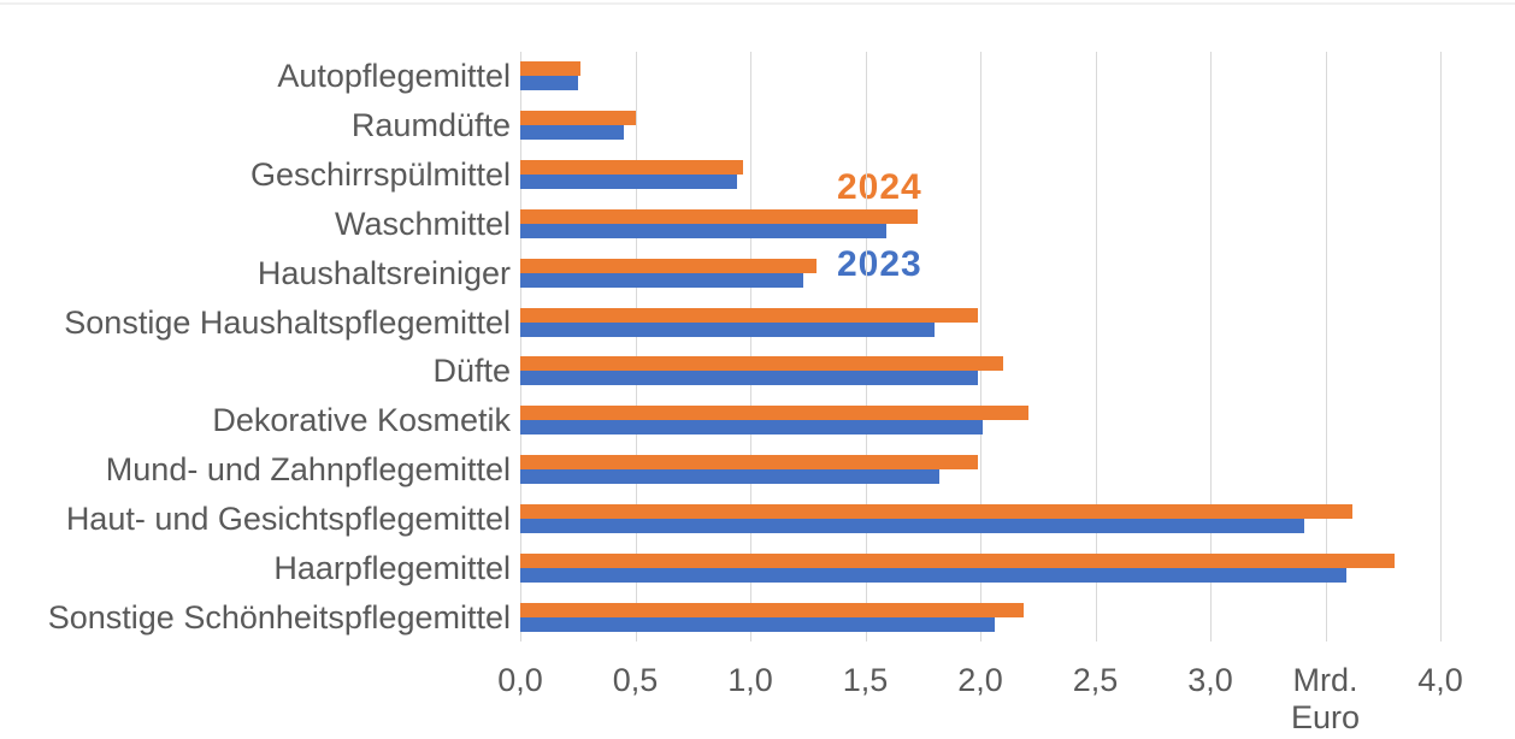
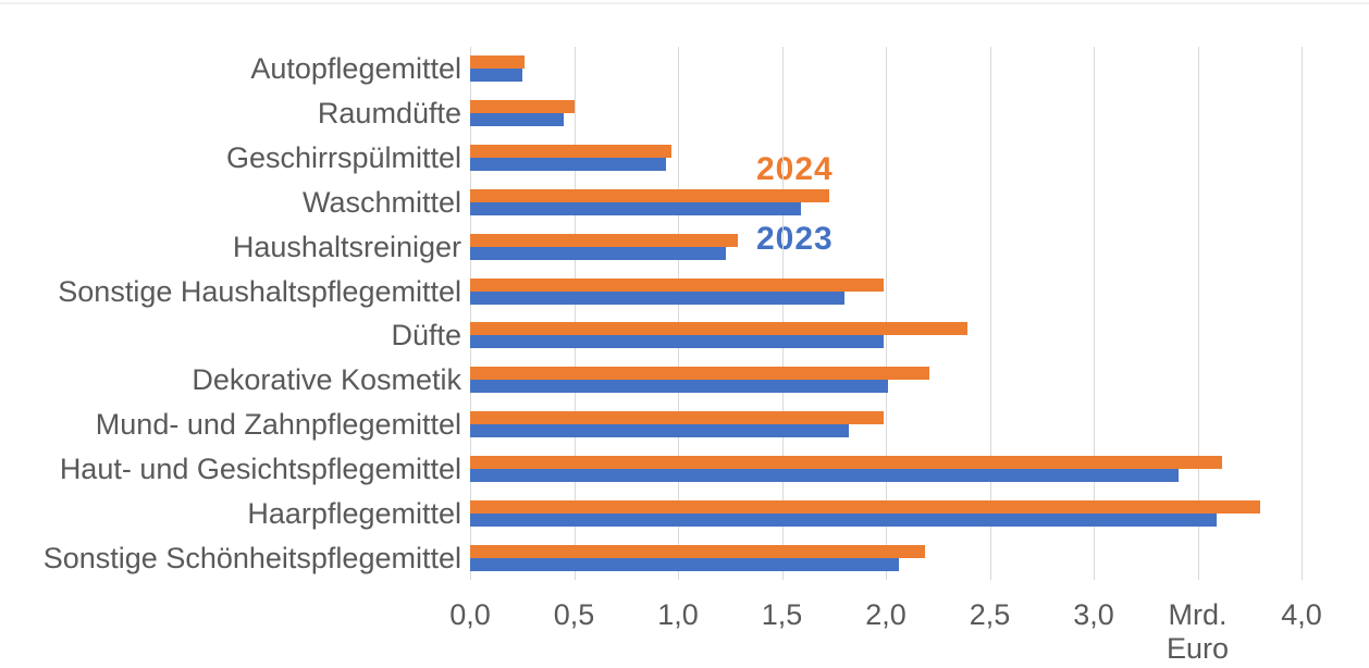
2024/Düfte: 2,10 -> 2,39
